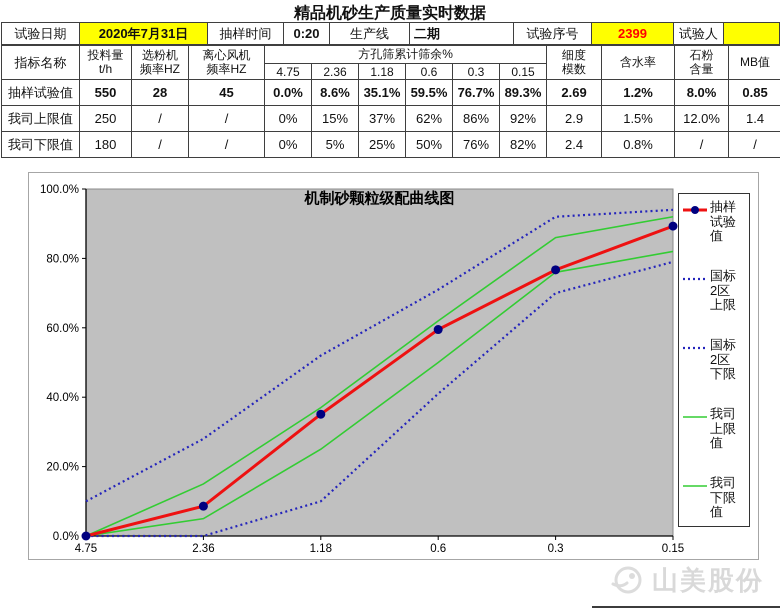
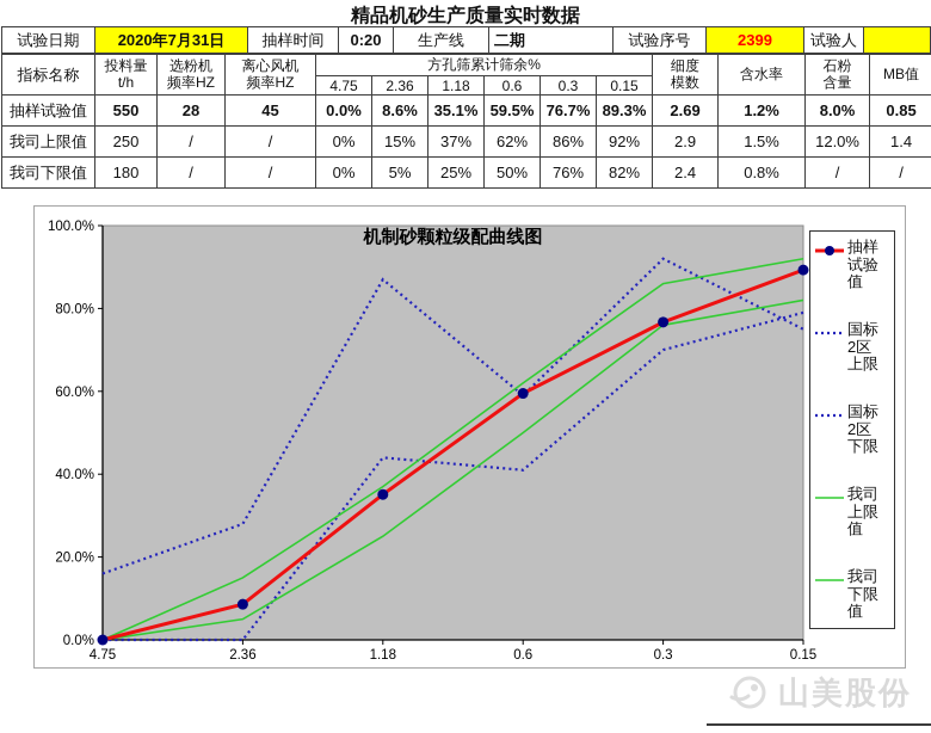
国标2区上限/4.75: 10% -> 16%
国标2区上限/1.18: 52% -> 87%
国标2区下限/1.18: 10% -> 44%
国标2区上限/0.6: 71% -> 59%
国标2区上限/0.15: 94% -> 75%
